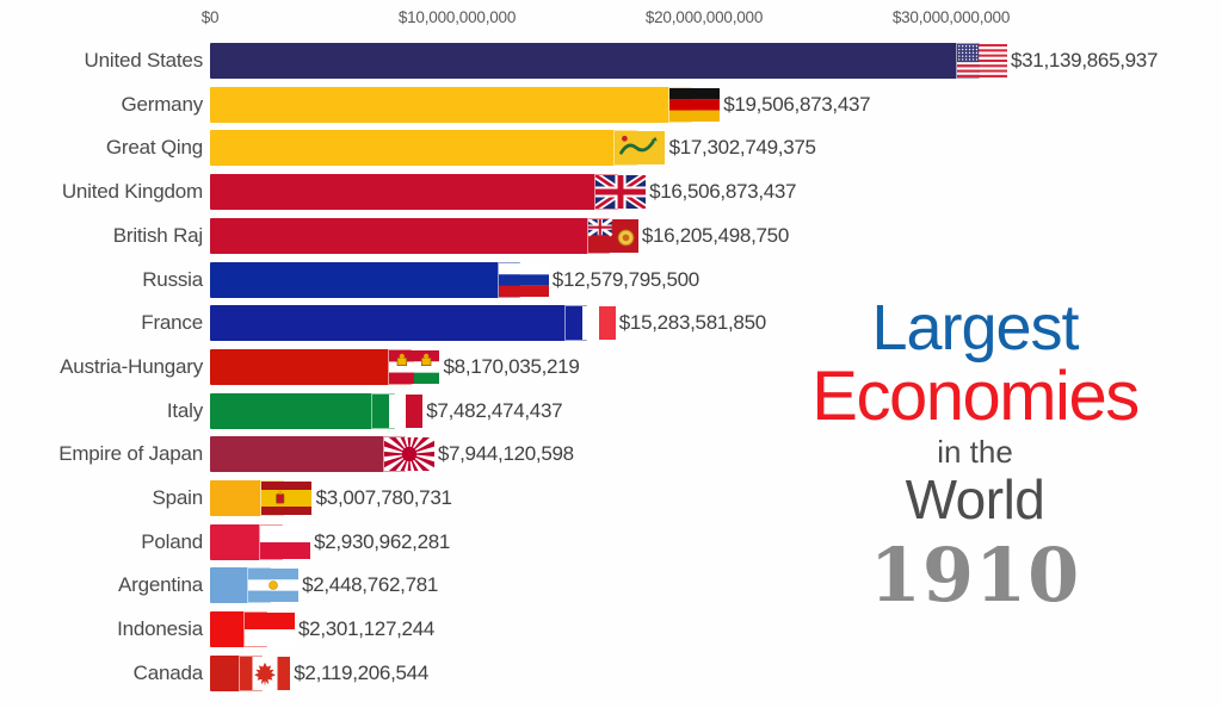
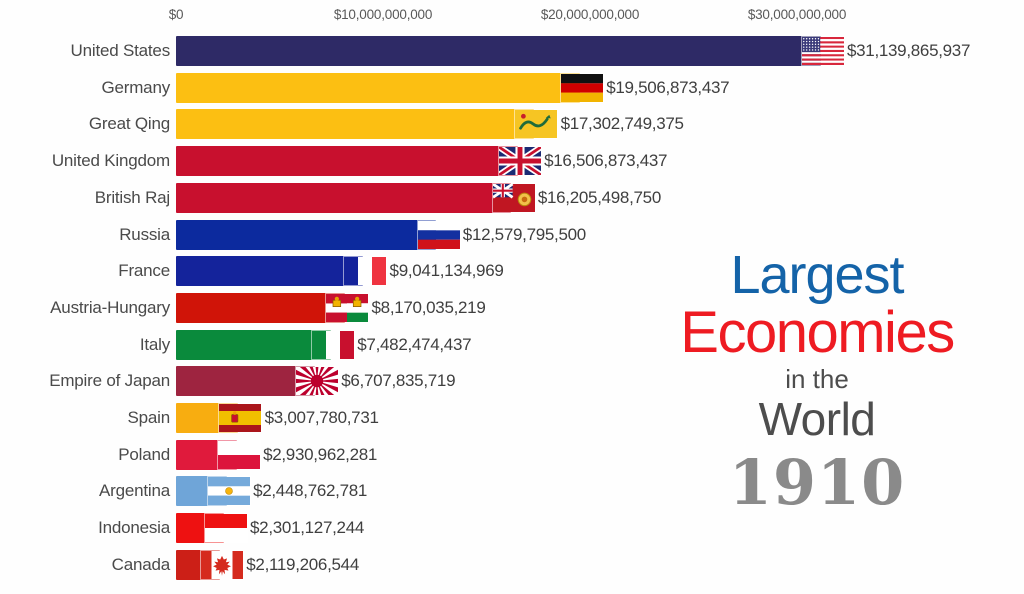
France: $15,283,581,850 -> $9,041,134,969
Empire of Japan: $7,944,120,598 -> $6,707,835,719
